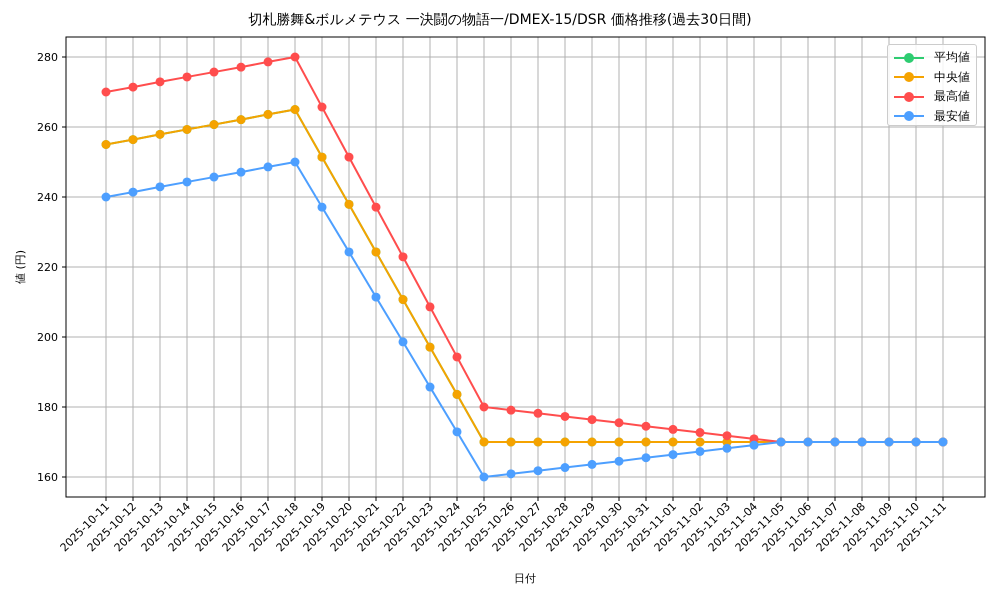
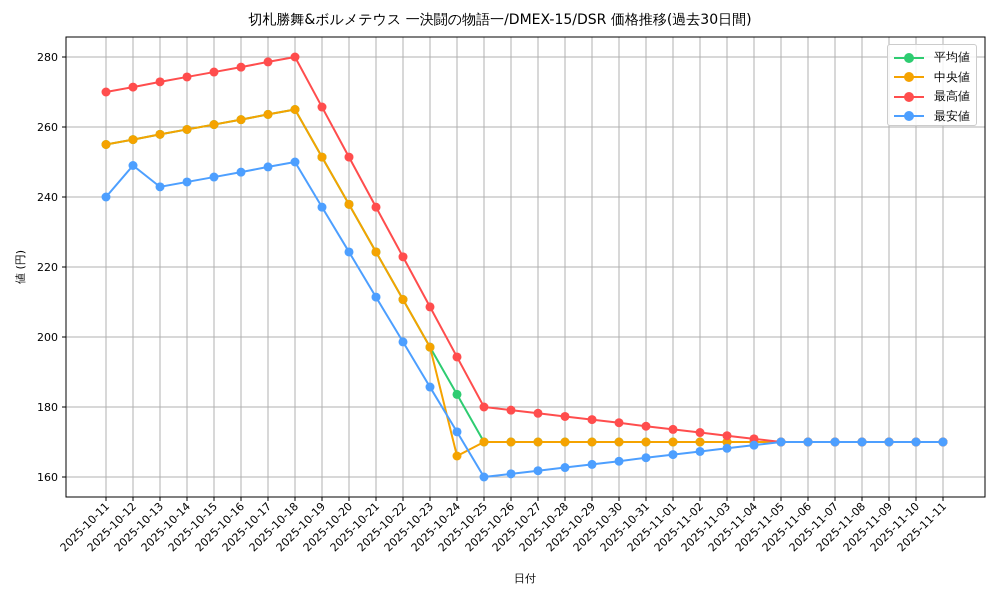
最安値/2025-10-12: 241 -> 249
中央値/2025-10-24: 184 -> 166
